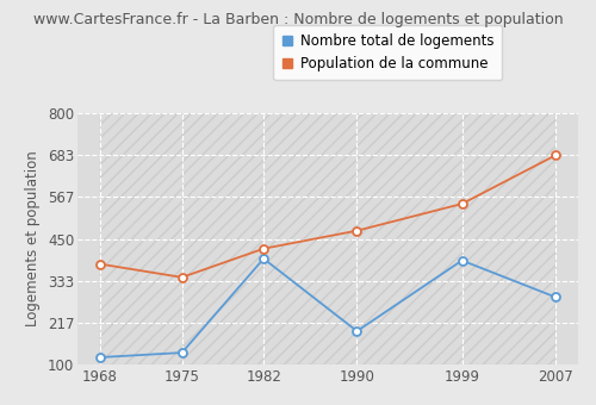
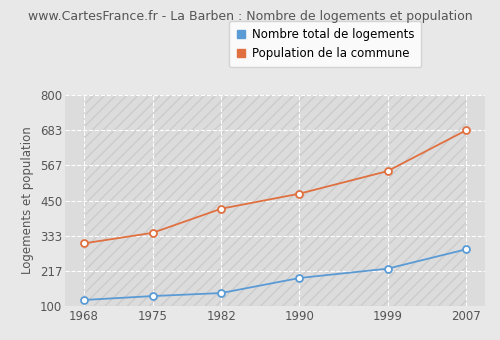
Population de la commune/1968: 380 -> 308
Nombre total de logements/1982: 395 -> 143
Nombre total de logements/1999: 390 -> 224
